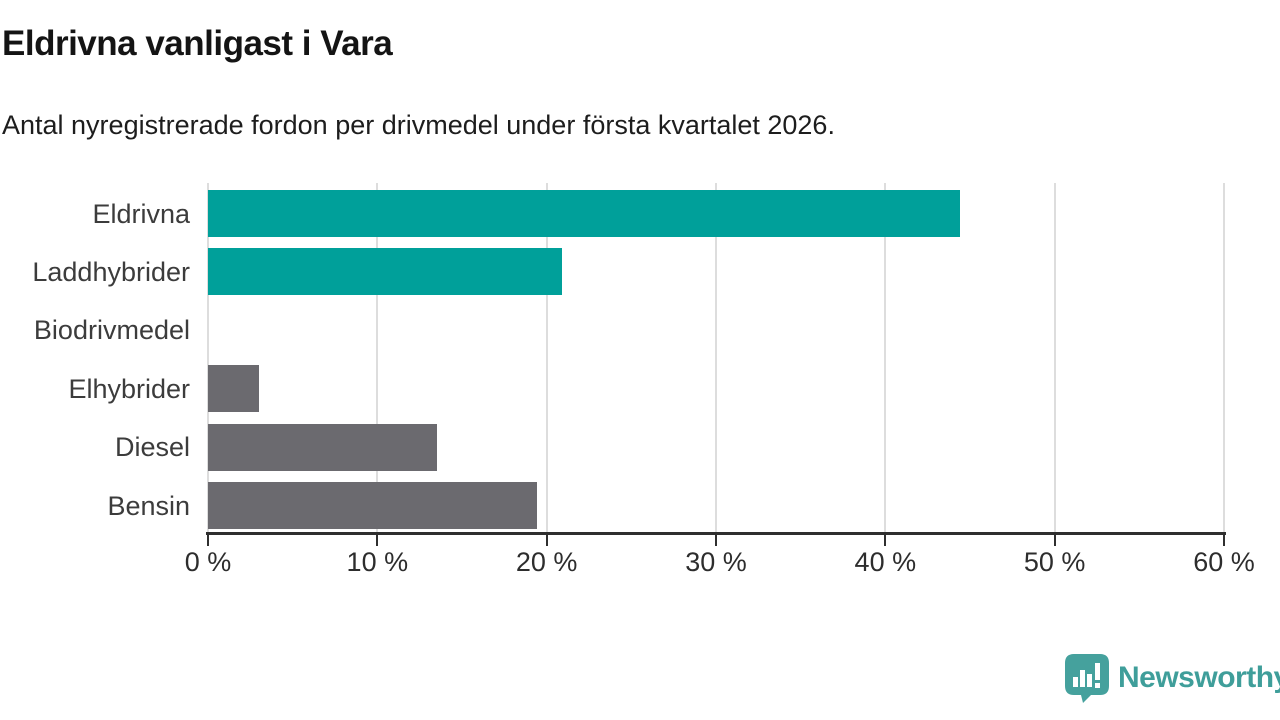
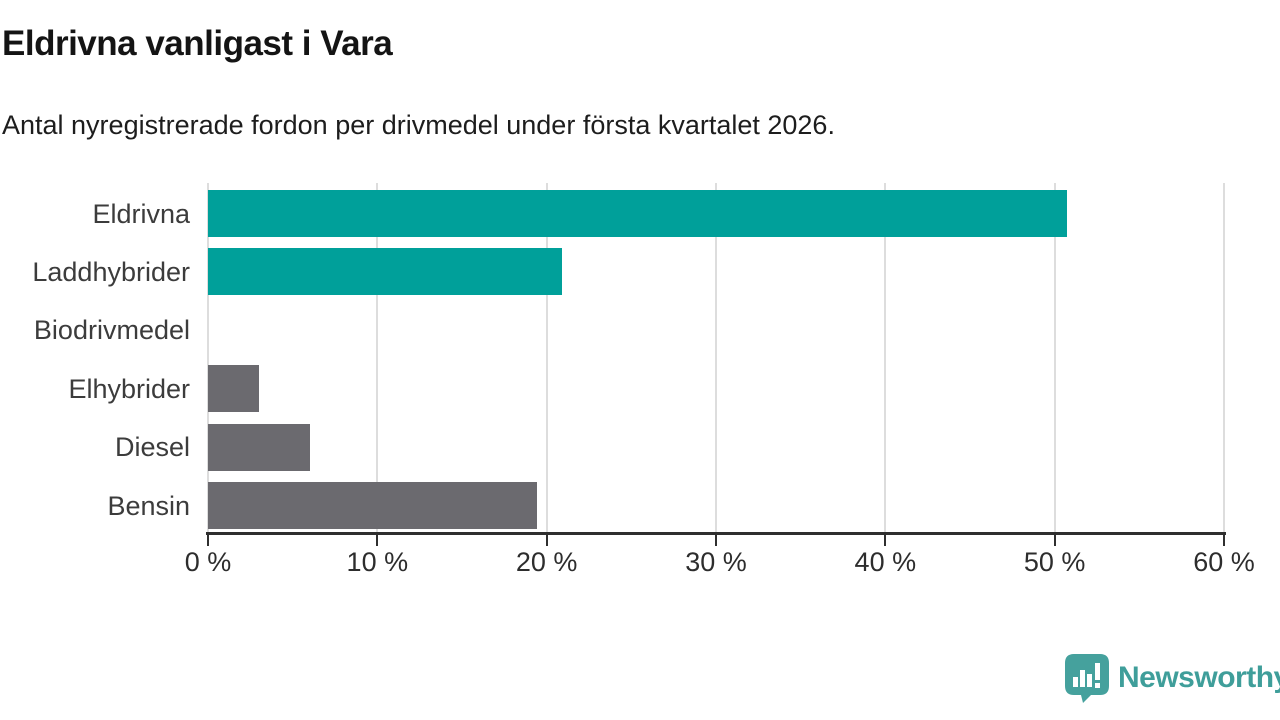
Eldrivna: 44.4% -> 50.7%
Diesel: 13.5% -> 6.0%
